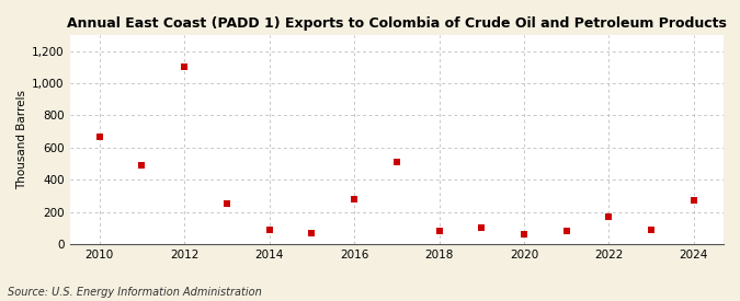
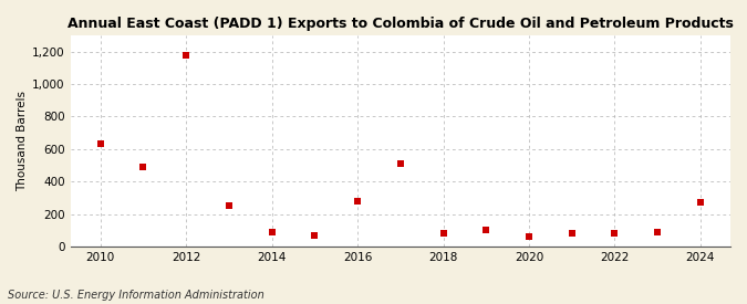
2010: 670 -> 630
2012: 1,100 -> 1,180
2022: 170 -> 80
